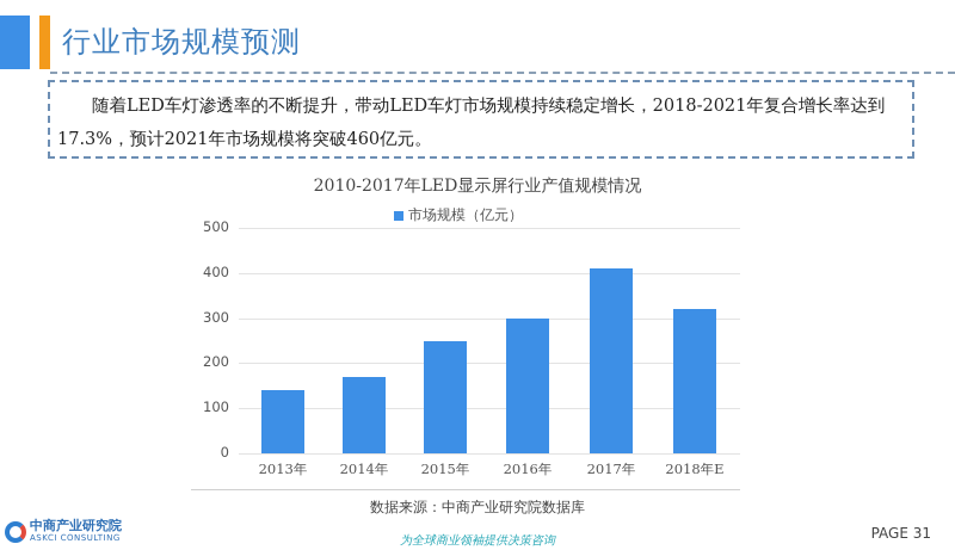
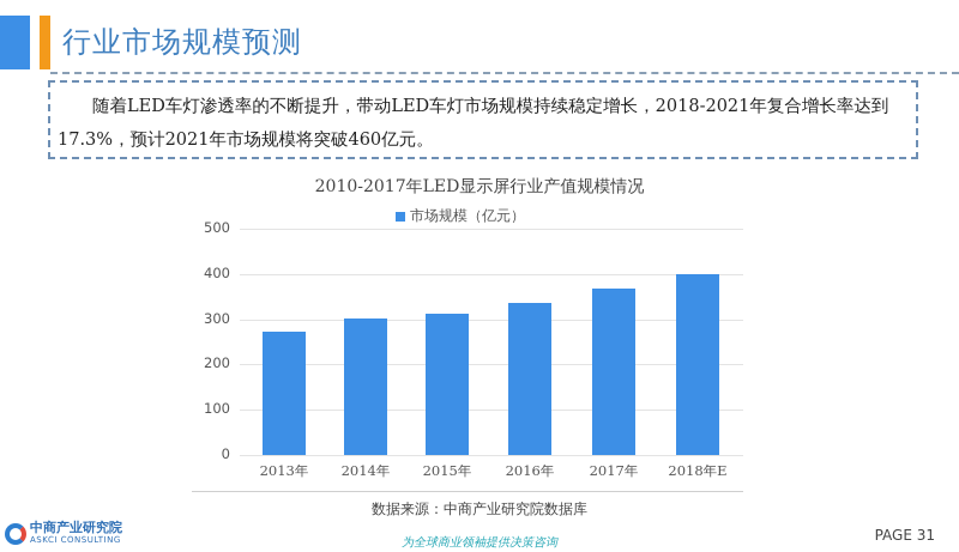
2013年: 140 -> 270
2014年: 170 -> 300
2015年: 250 -> 310
2016年: 300 -> 340
2017年: 410 -> 370
2018年E: 320 -> 400
